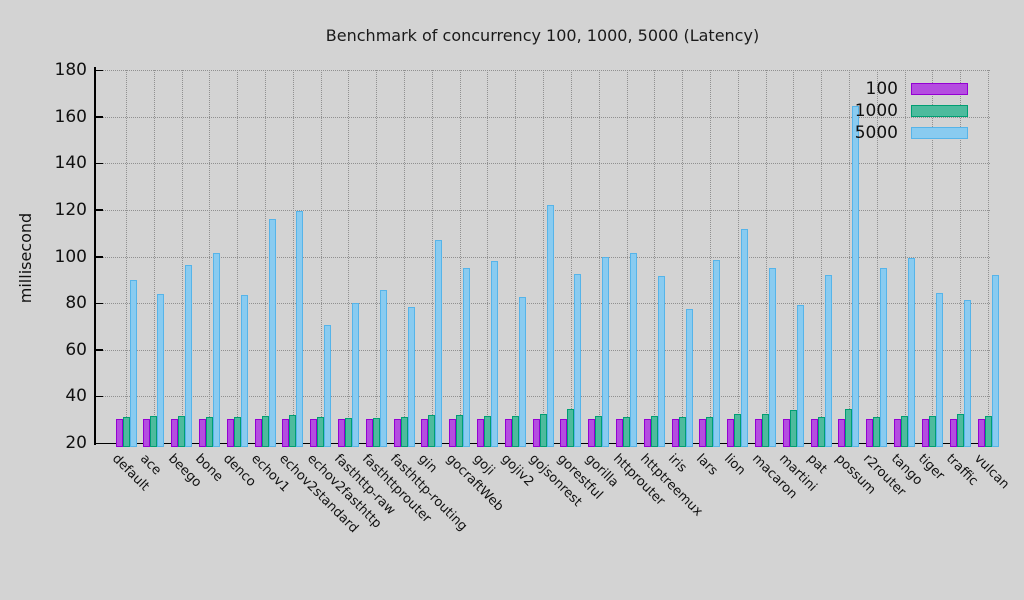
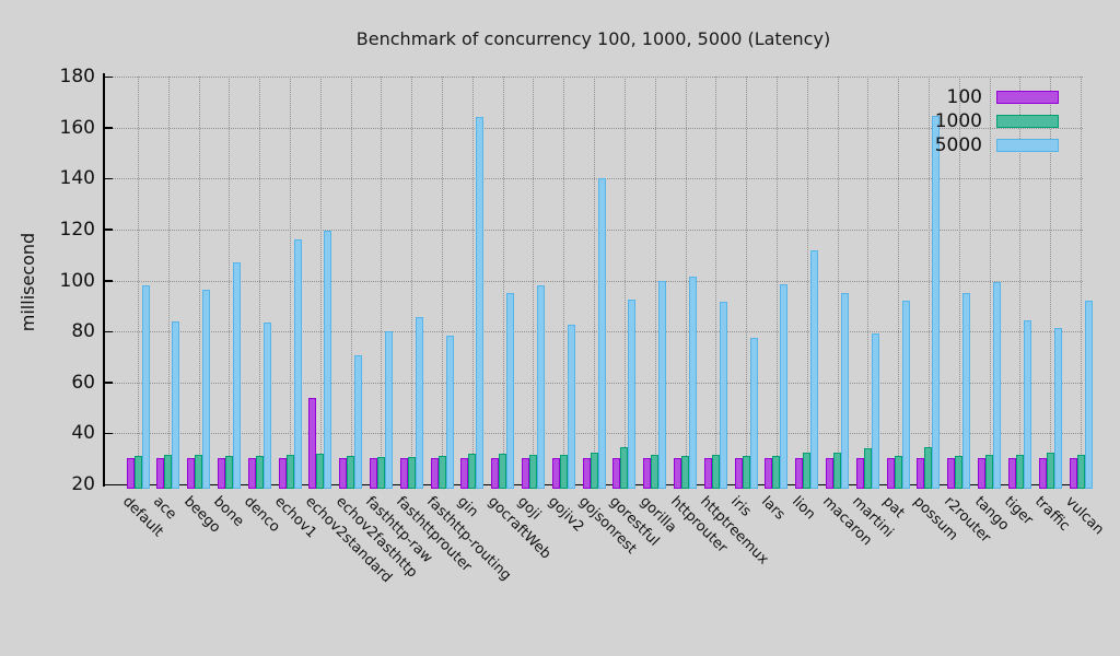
5000/default: 90 -> 98
5000/bone: 102 -> 107
100/echov2standard: 30 -> 54
5000/gin: 107 -> 164
5000/gojsonrest: 122 -> 140
